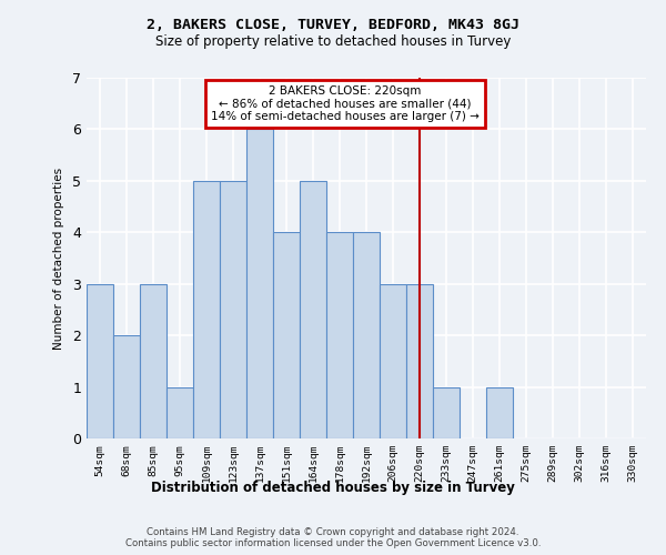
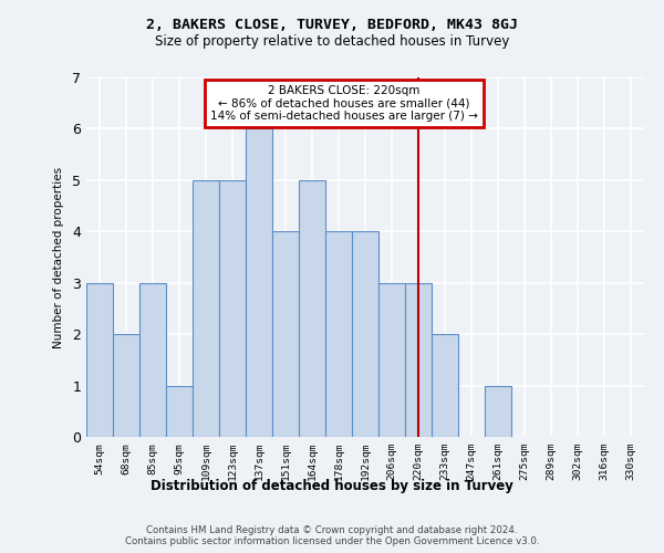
233sqm: 1 -> 2
